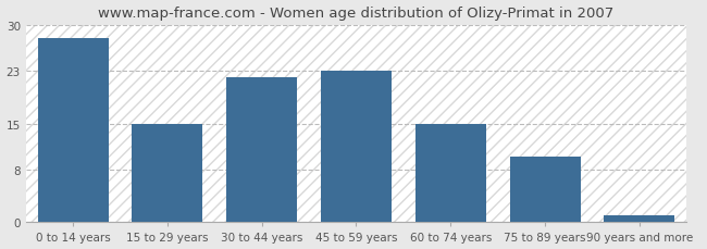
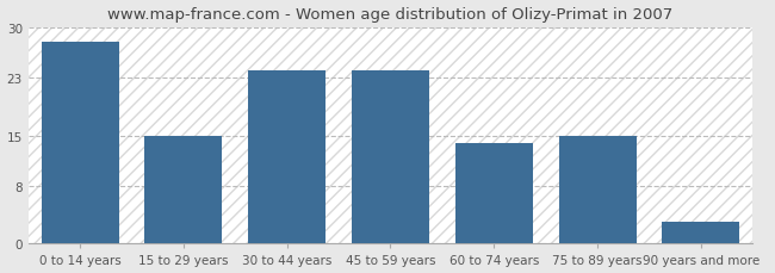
30 to 44 years: 22 -> 24
45 to 59 years: 23 -> 24
60 to 74 years: 15 -> 14
75 to 89 years: 10 -> 15
90 years and more: 1 -> 3
